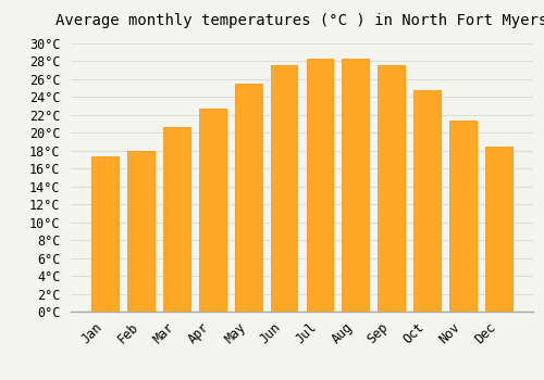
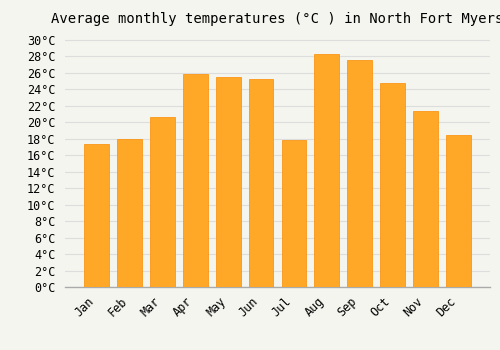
Apr: 22.7°C -> 25.8°C
Jun: 27.5°C -> 25.2°C
Jul: 28.3°C -> 17.8°C
